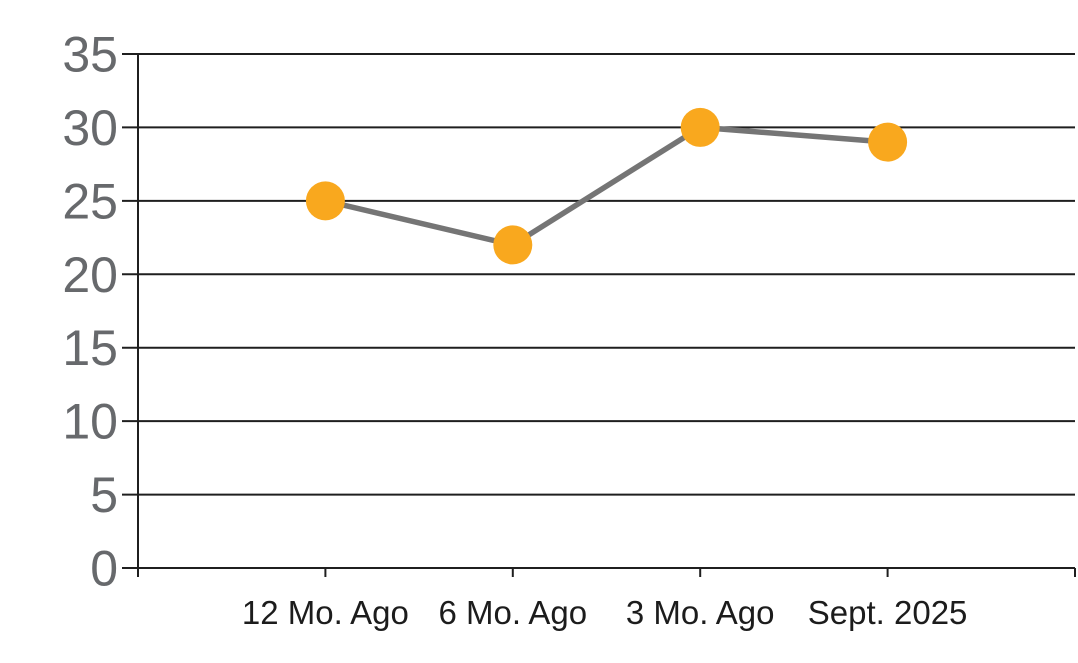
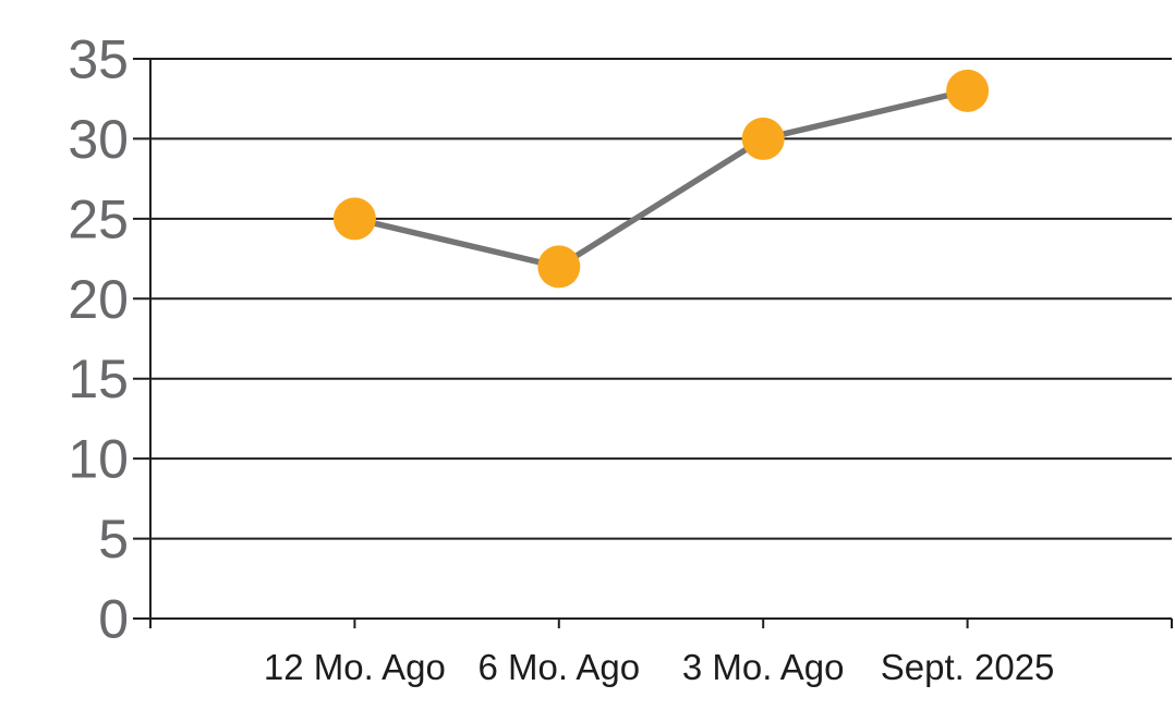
Sept. 2025: 29 -> 33
